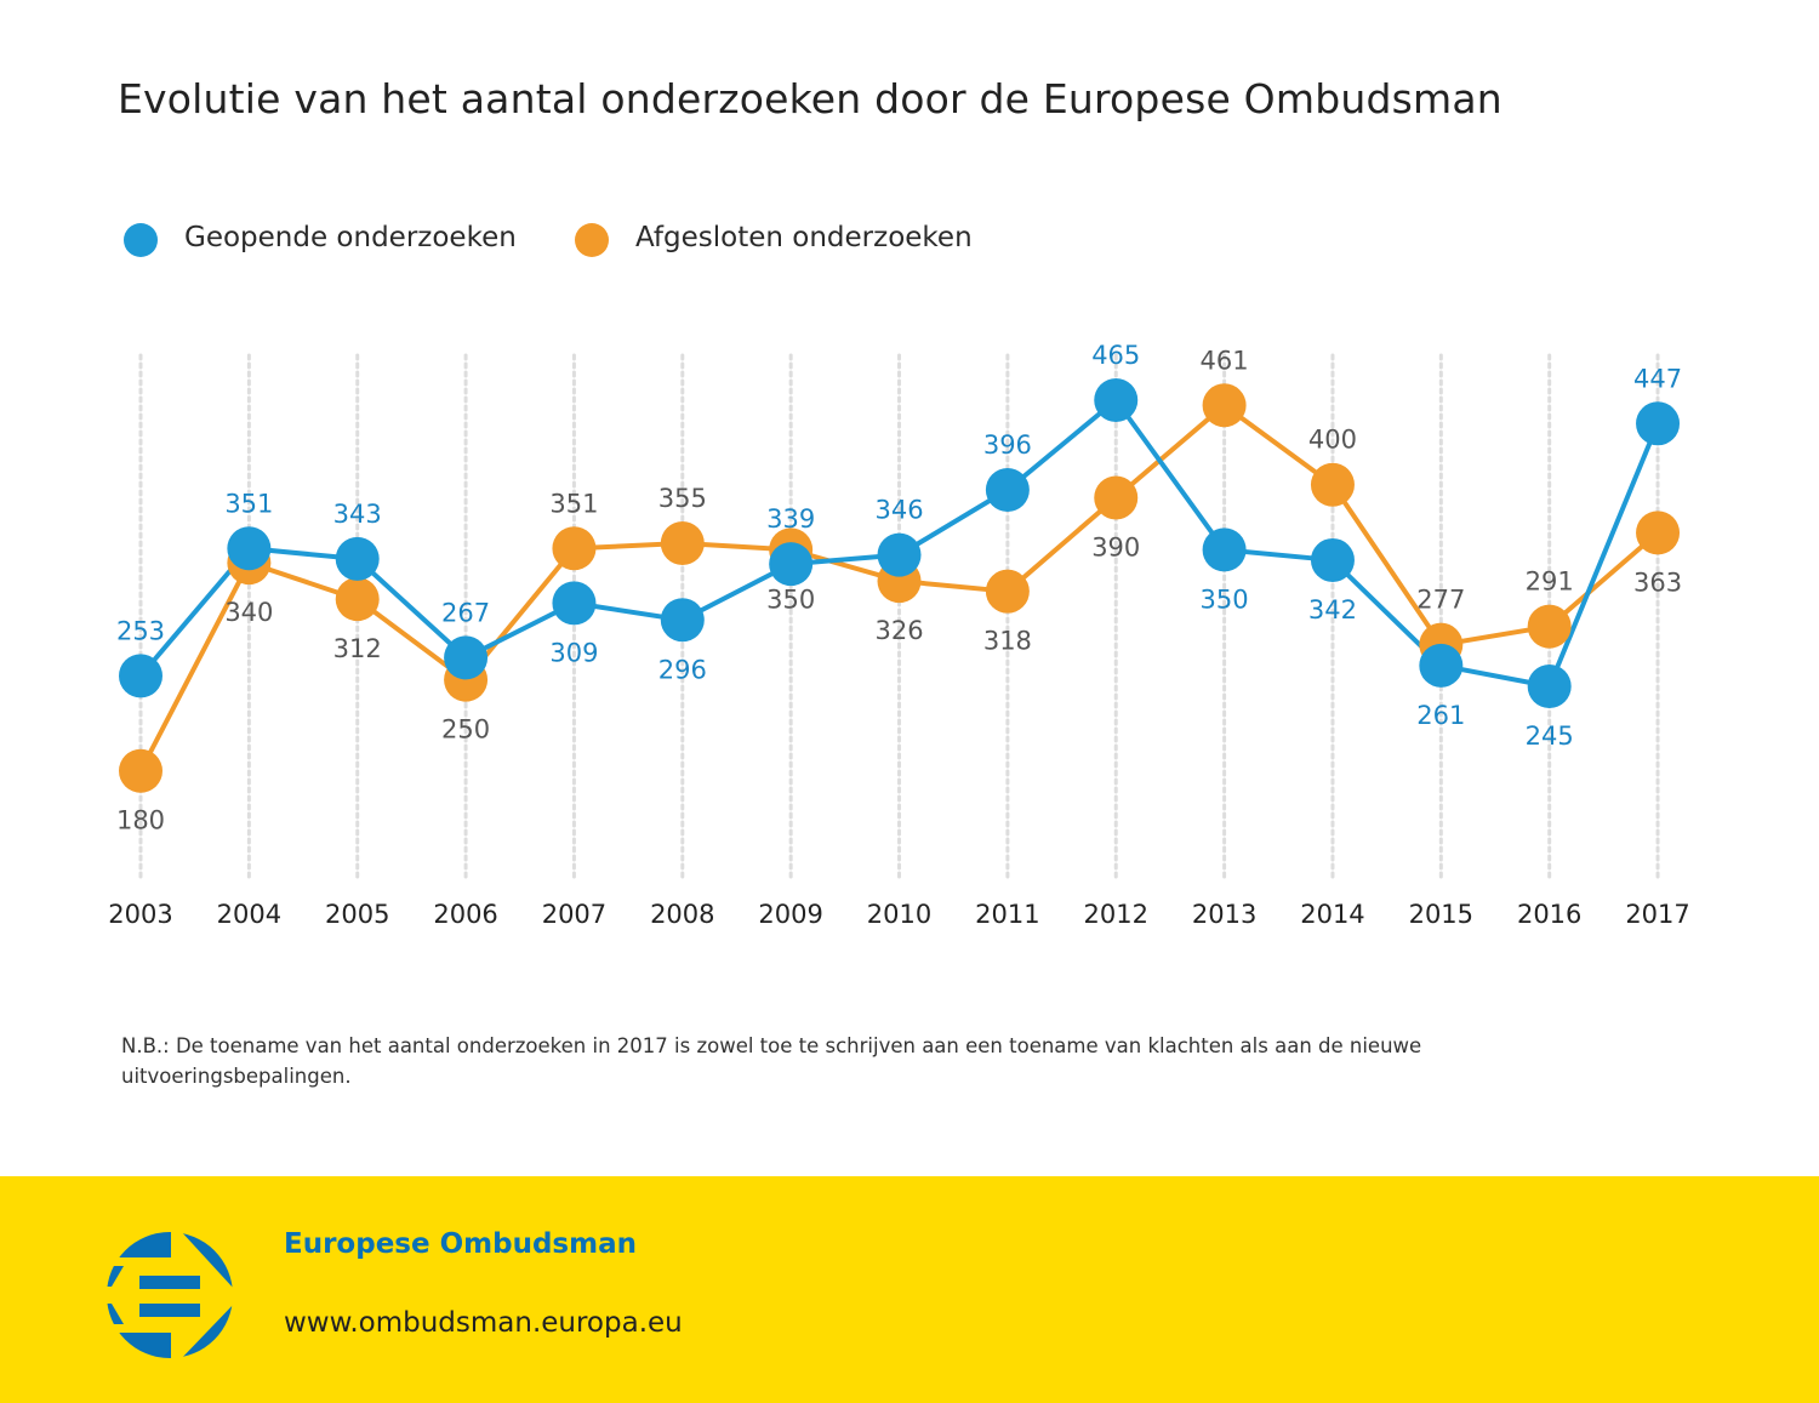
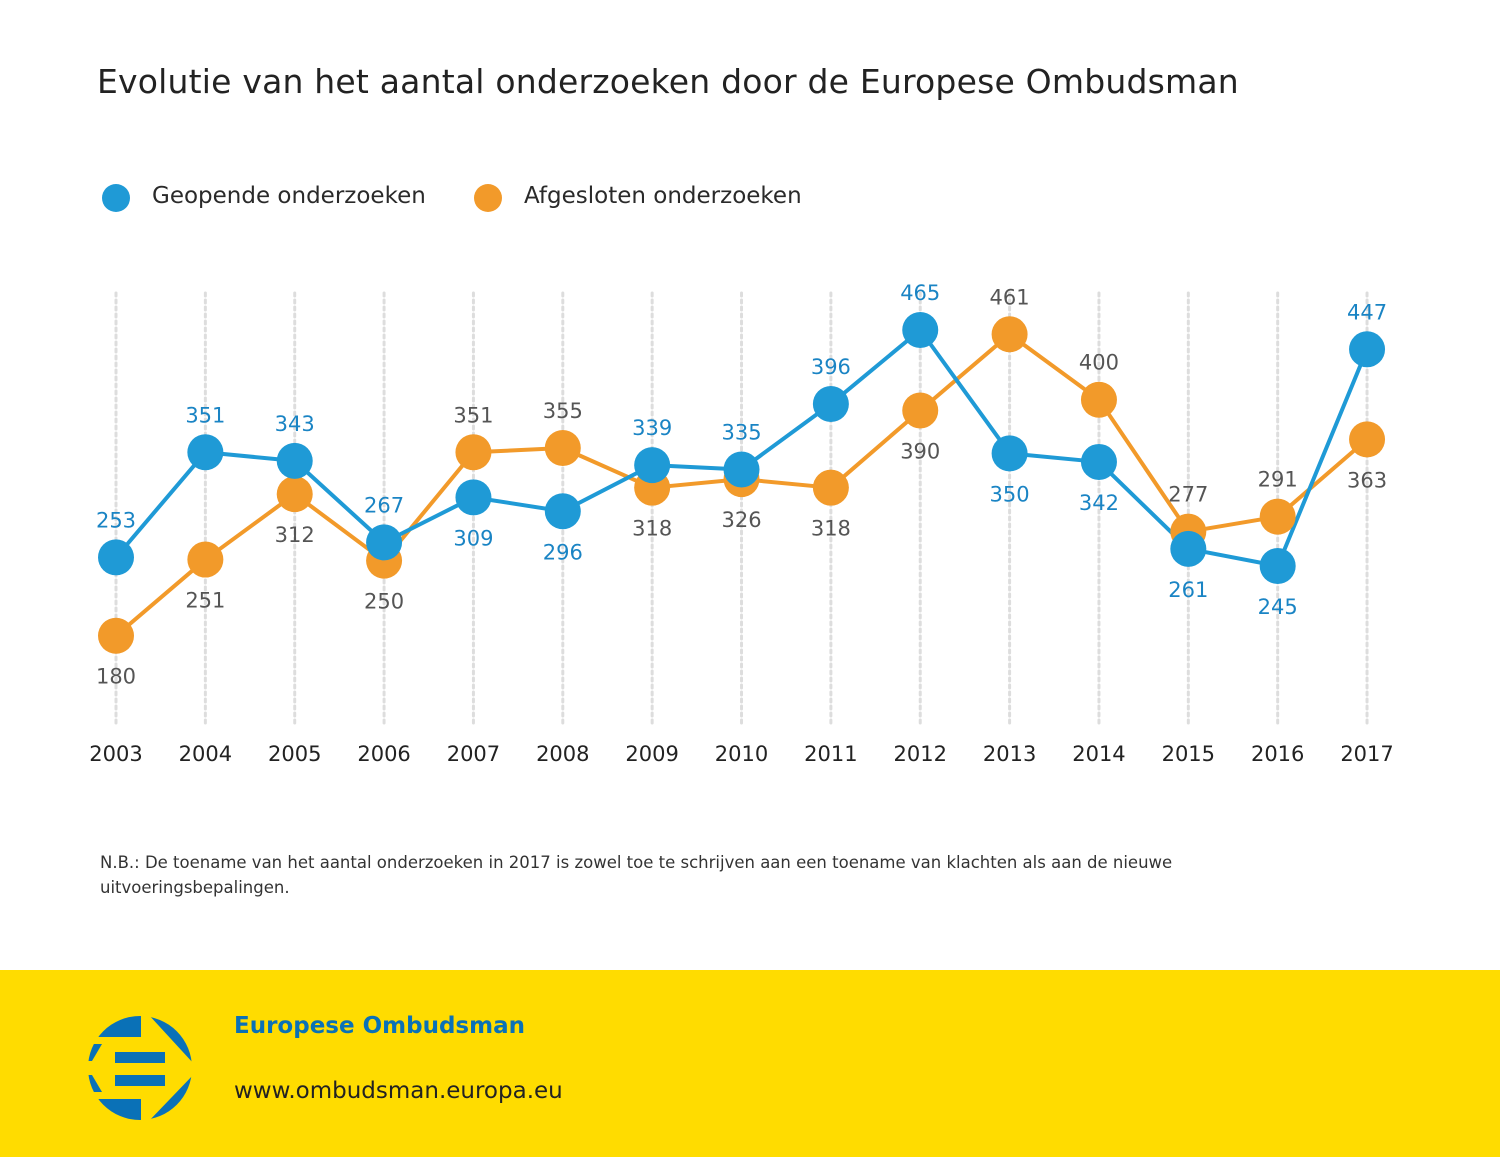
Afgesloten onderzoeken/2004: 340 -> 251
Afgesloten onderzoeken/2009: 350 -> 318
Geopende onderzoeken/2010: 346 -> 335
